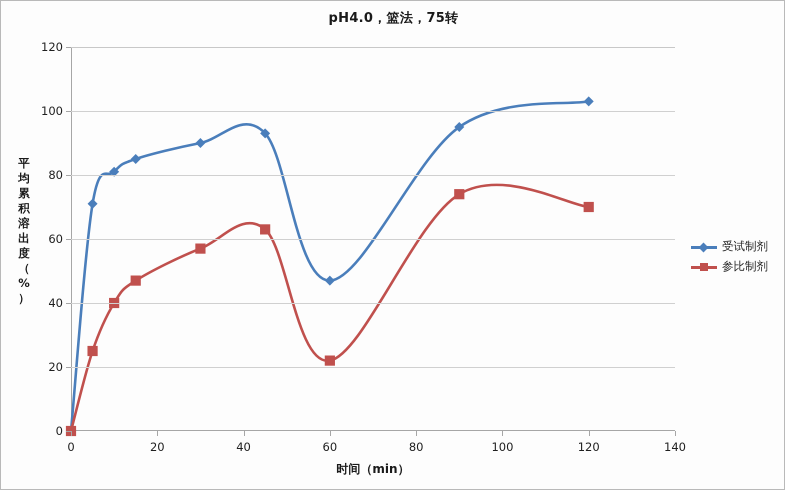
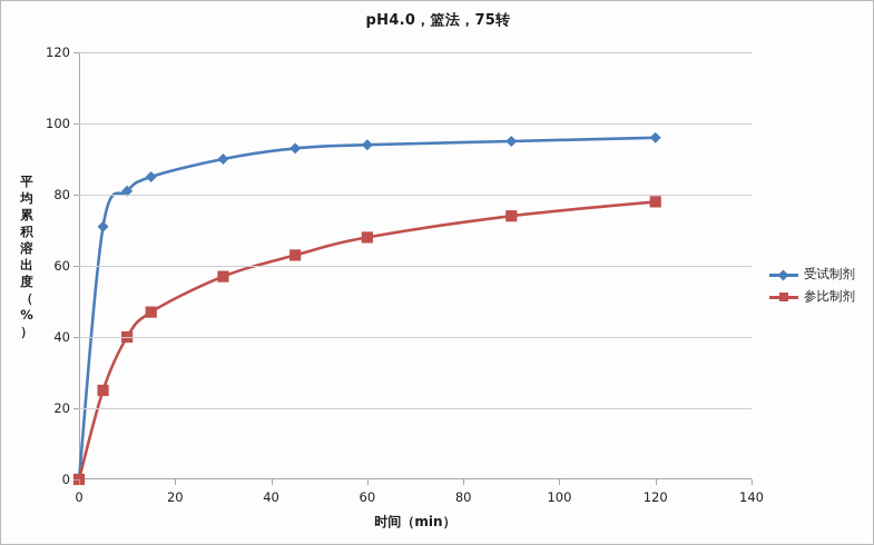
受试制剂/60: 47 -> 94
参比制剂/60: 22 -> 68
受试制剂/120: 103 -> 96
参比制剂/120: 70 -> 78
